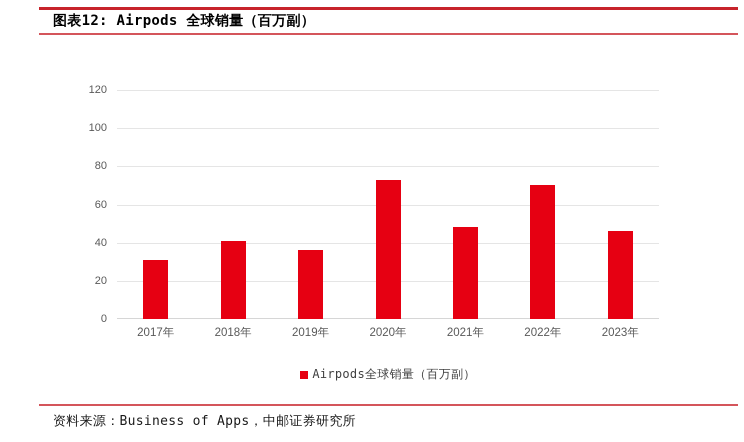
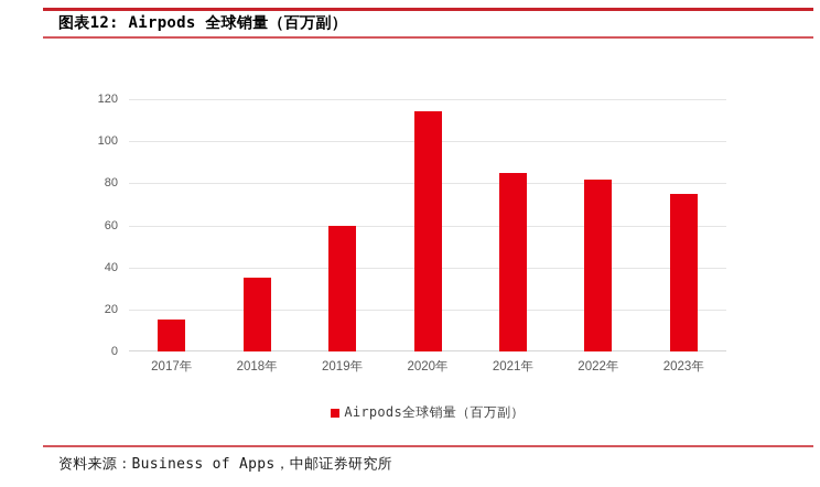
2017年: 31 -> 15
2018年: 41 -> 35
2019年: 36 -> 60
2020年: 73 -> 114
2021年: 48 -> 85
2022年: 70 -> 82
2023年: 46 -> 75
